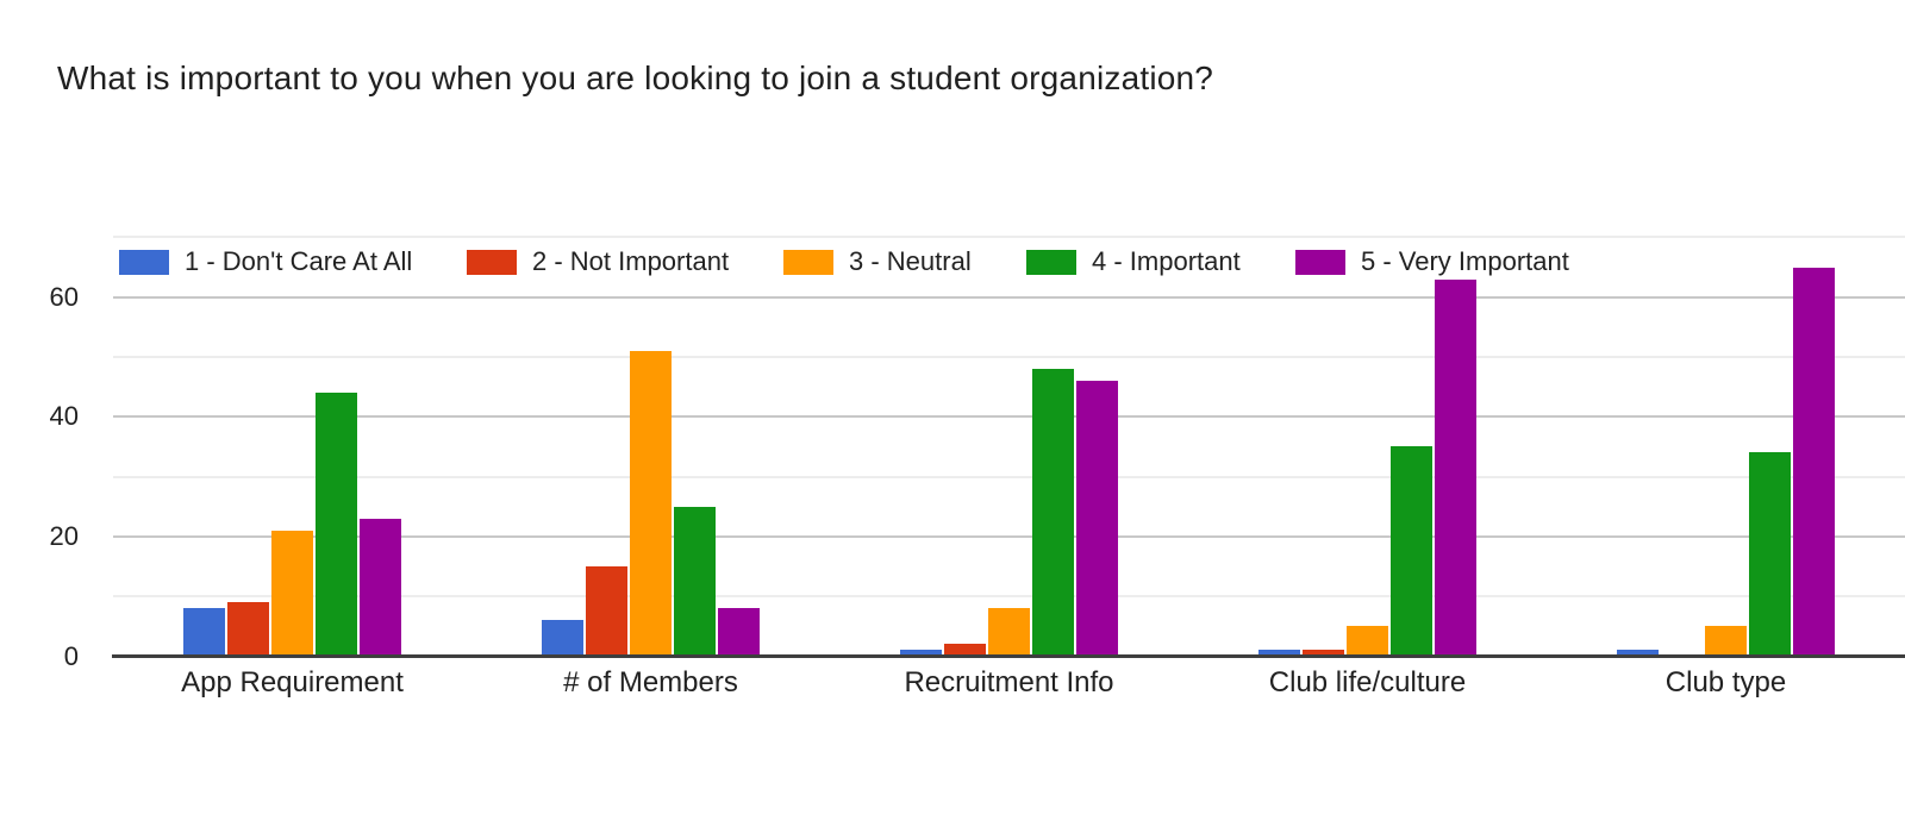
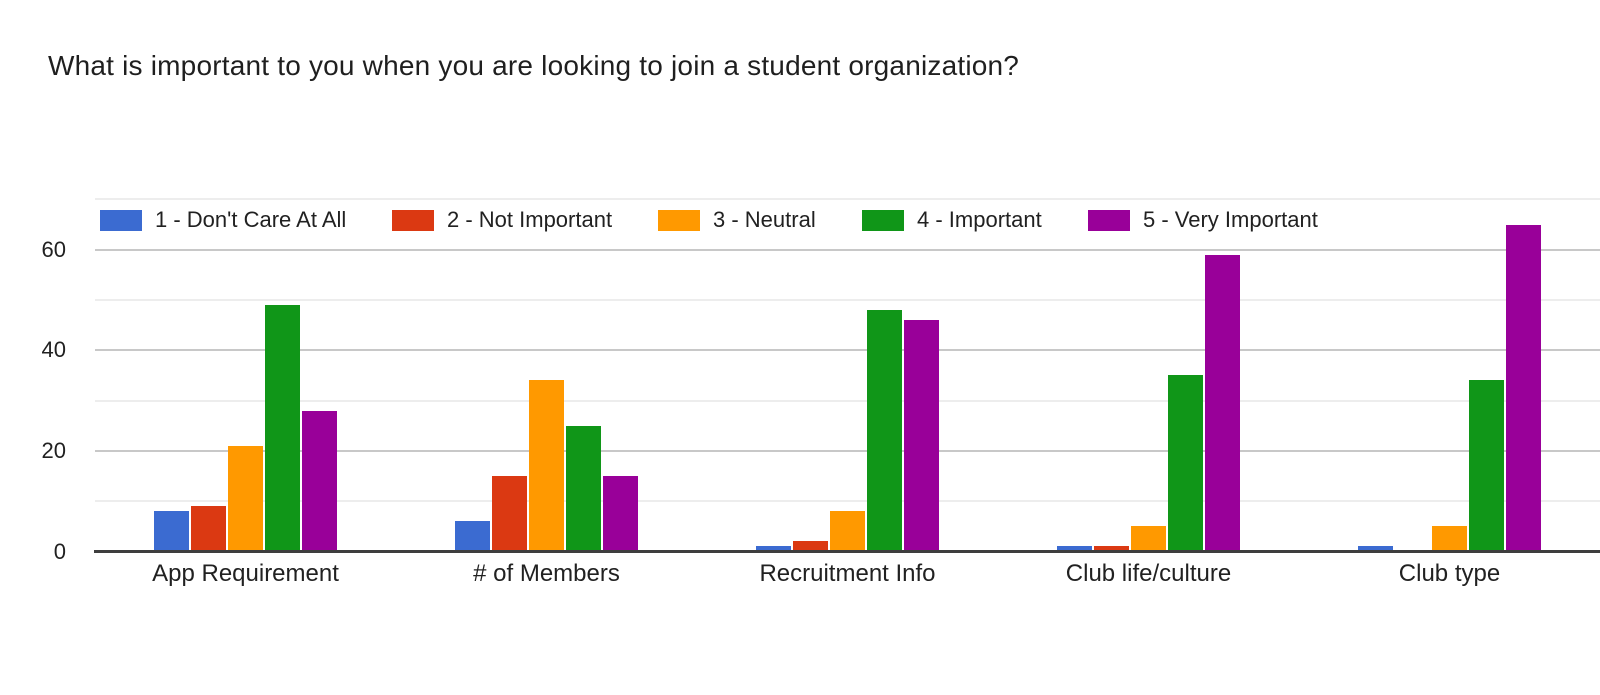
4 - Important/App Requirement: 44 -> 49
5 - Very Important/App Requirement: 23 -> 28
3 - Neutral/# of Members: 51 -> 34
5 - Very Important/# of Members: 8 -> 15
5 - Very Important/Club life/culture: 63 -> 59
